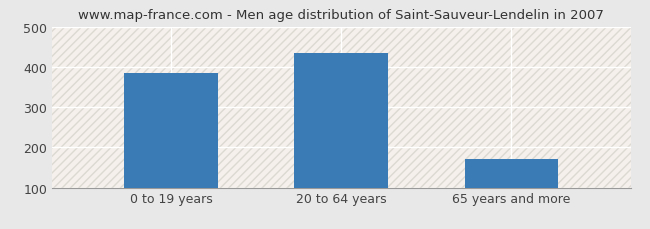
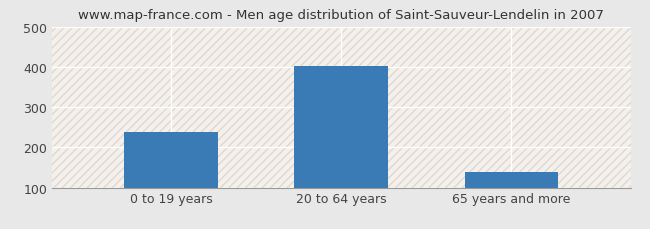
0 to 19 years: 385 -> 238
20 to 64 years: 435 -> 401
65 years and more: 170 -> 139
